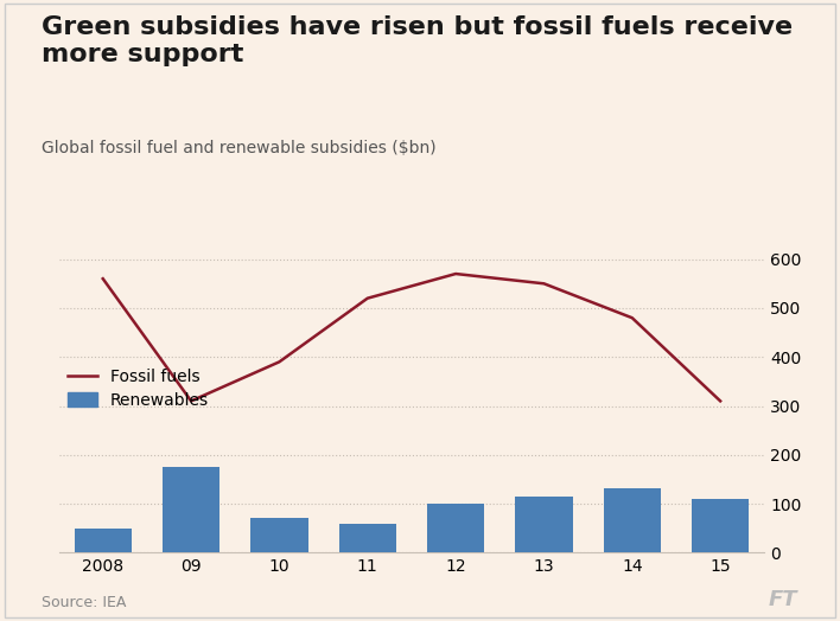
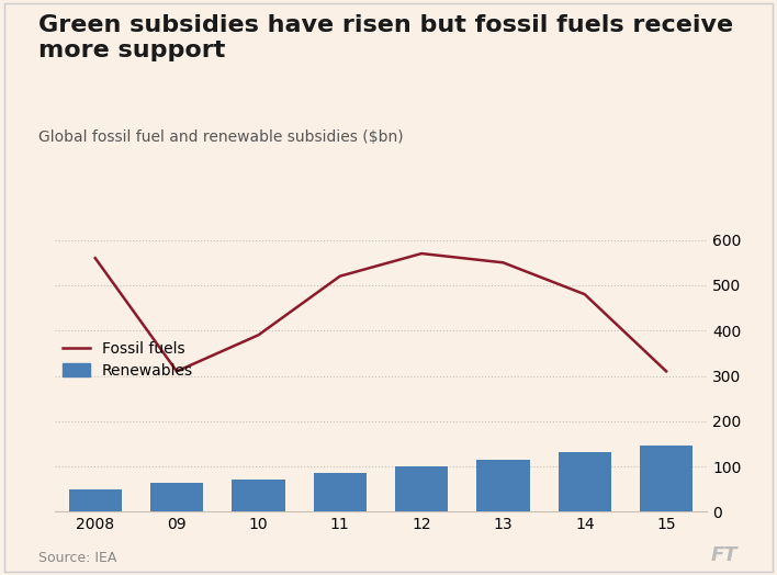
Renewables/09: 175 -> 65
Renewables/11: 60 -> 85
Renewables/15: 110 -> 145
